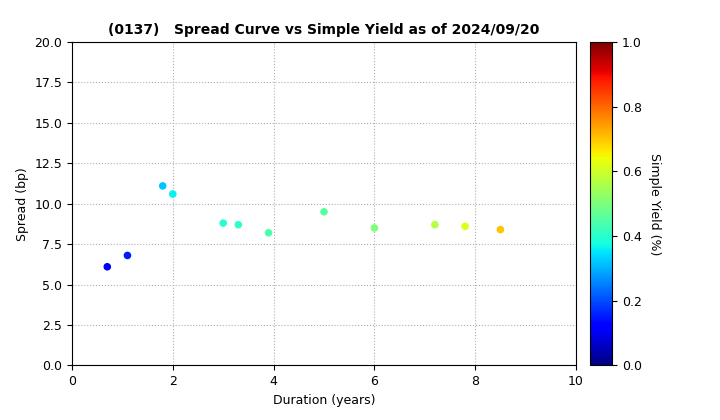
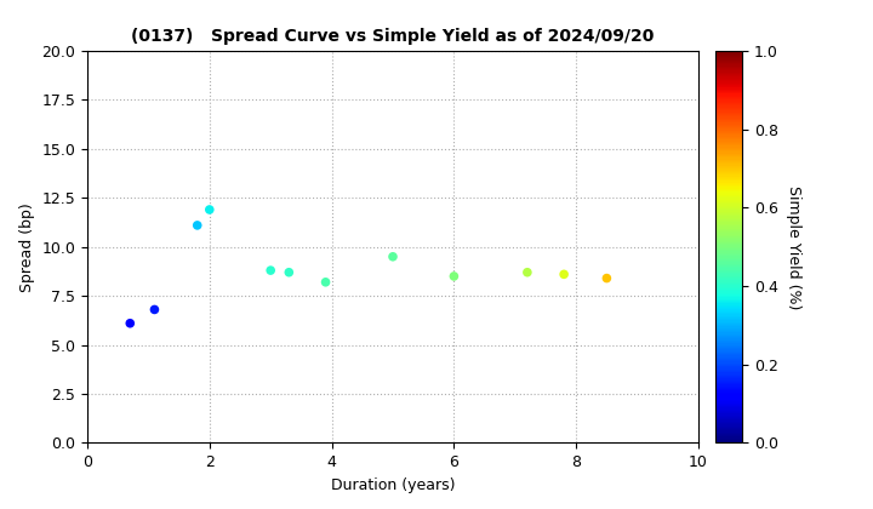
2: 10.6 -> 11.9
